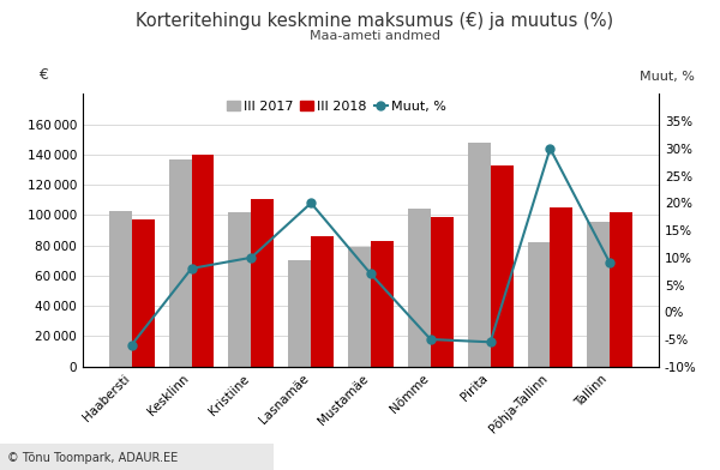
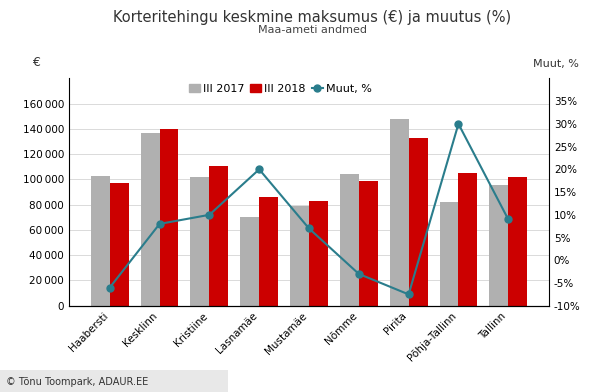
Muut, %/Nõmme: -5.0% -> -3.0%
Muut, %/Pirita: -5.5% -> -7.5%
